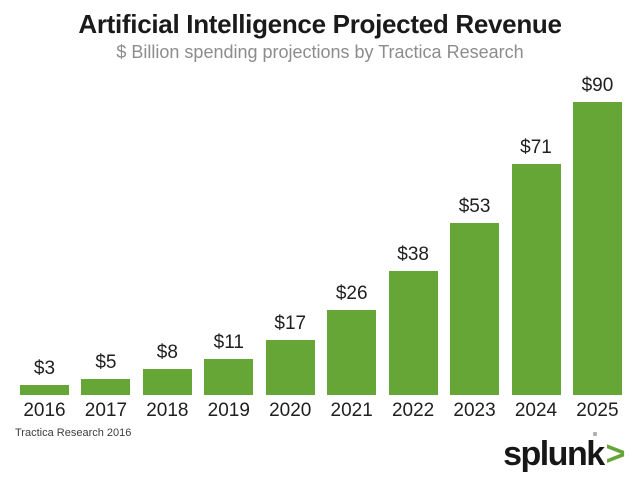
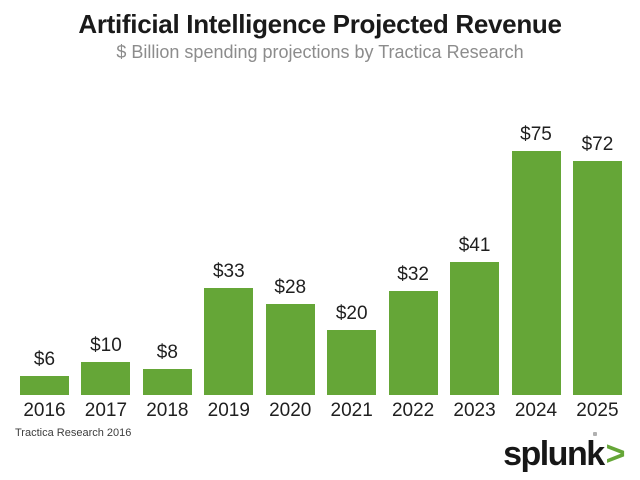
2016: $3 -> $6
2017: $5 -> $10
2019: $11 -> $33
2020: $17 -> $28
2021: $26 -> $20
2022: $38 -> $32
2023: $53 -> $41
2024: $71 -> $75
2025: $90 -> $72
